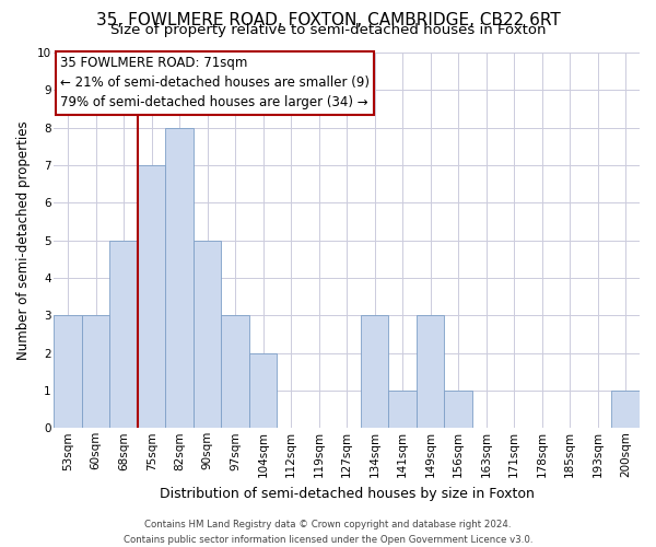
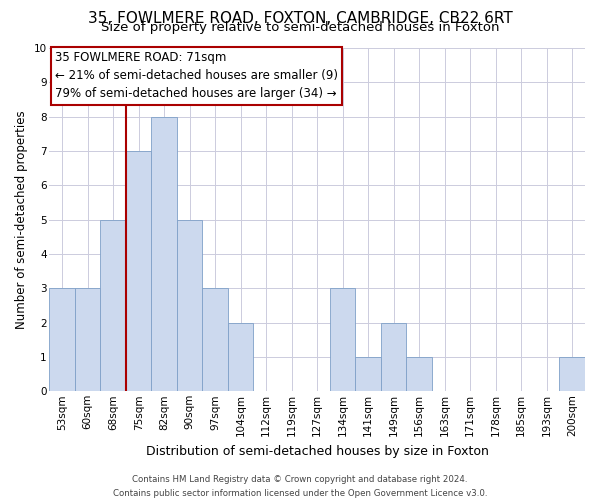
149sqm: 3 -> 2
